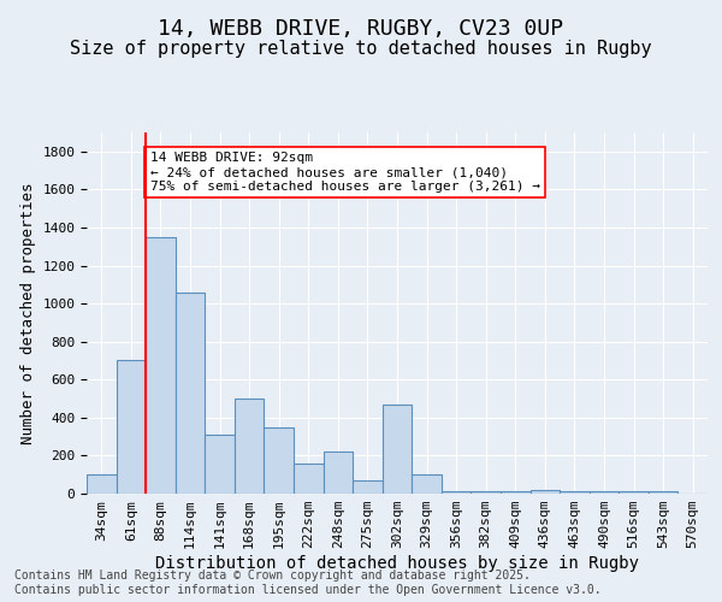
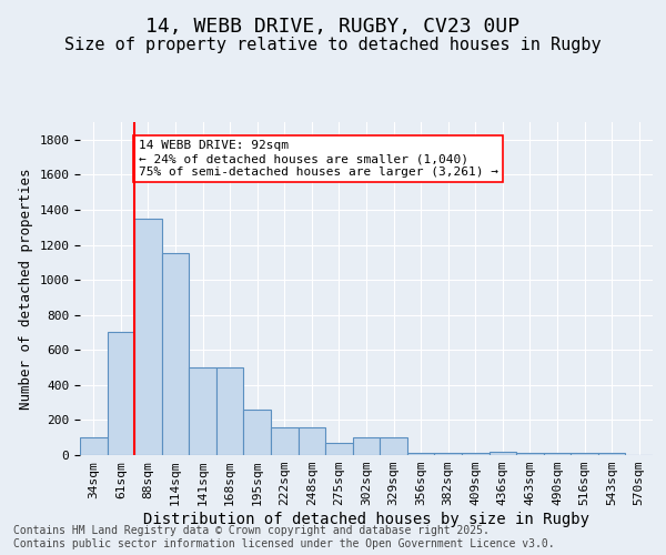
114sqm: 1060 -> 1150
141sqm: 310 -> 500
195sqm: 350 -> 260
248sqm: 220 -> 160
302sqm: 470 -> 100
